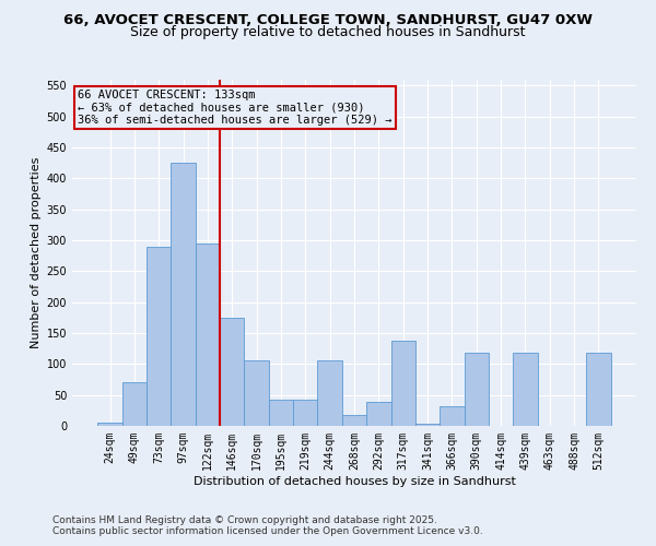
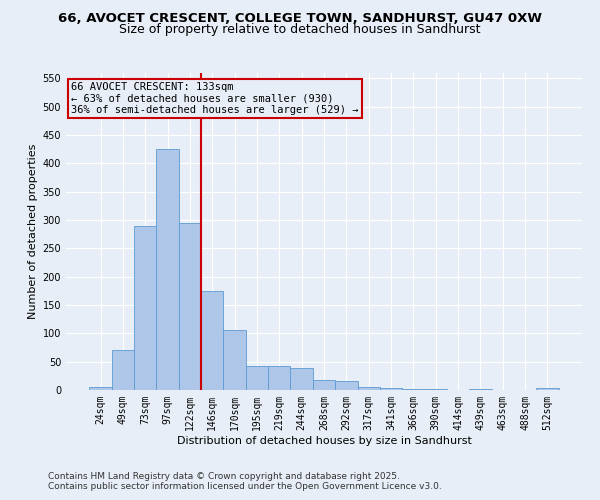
244sqm: 106 -> 38
292sqm: 38 -> 15
317sqm: 138 -> 6
366sqm: 32 -> 1
390sqm: 118 -> 1
439sqm: 118 -> 1
512sqm: 118 -> 4
